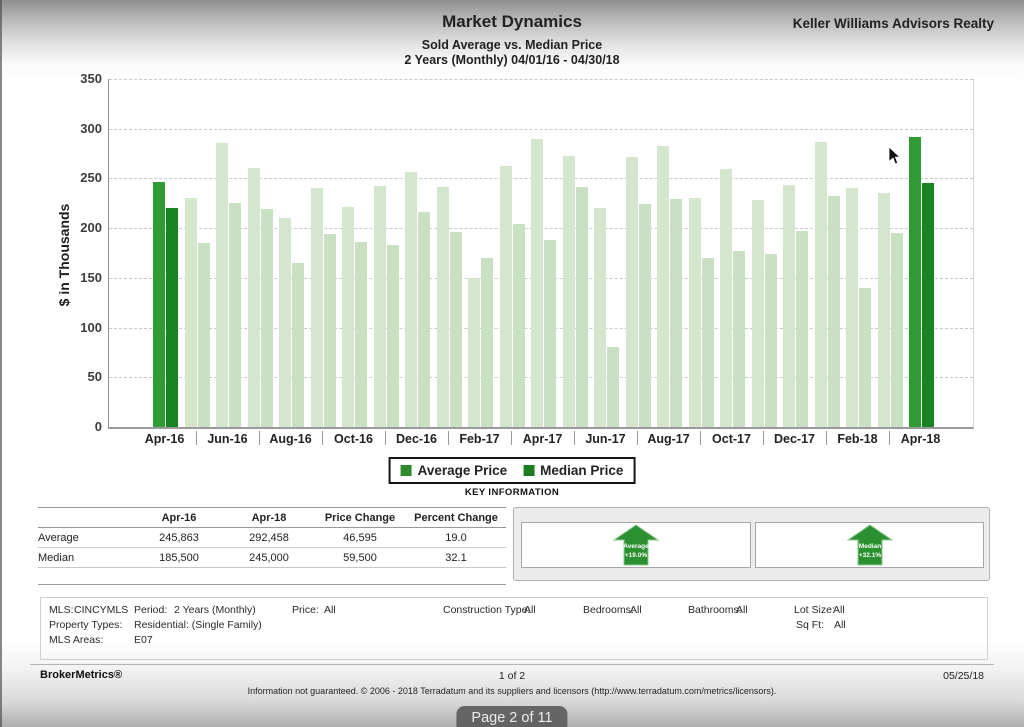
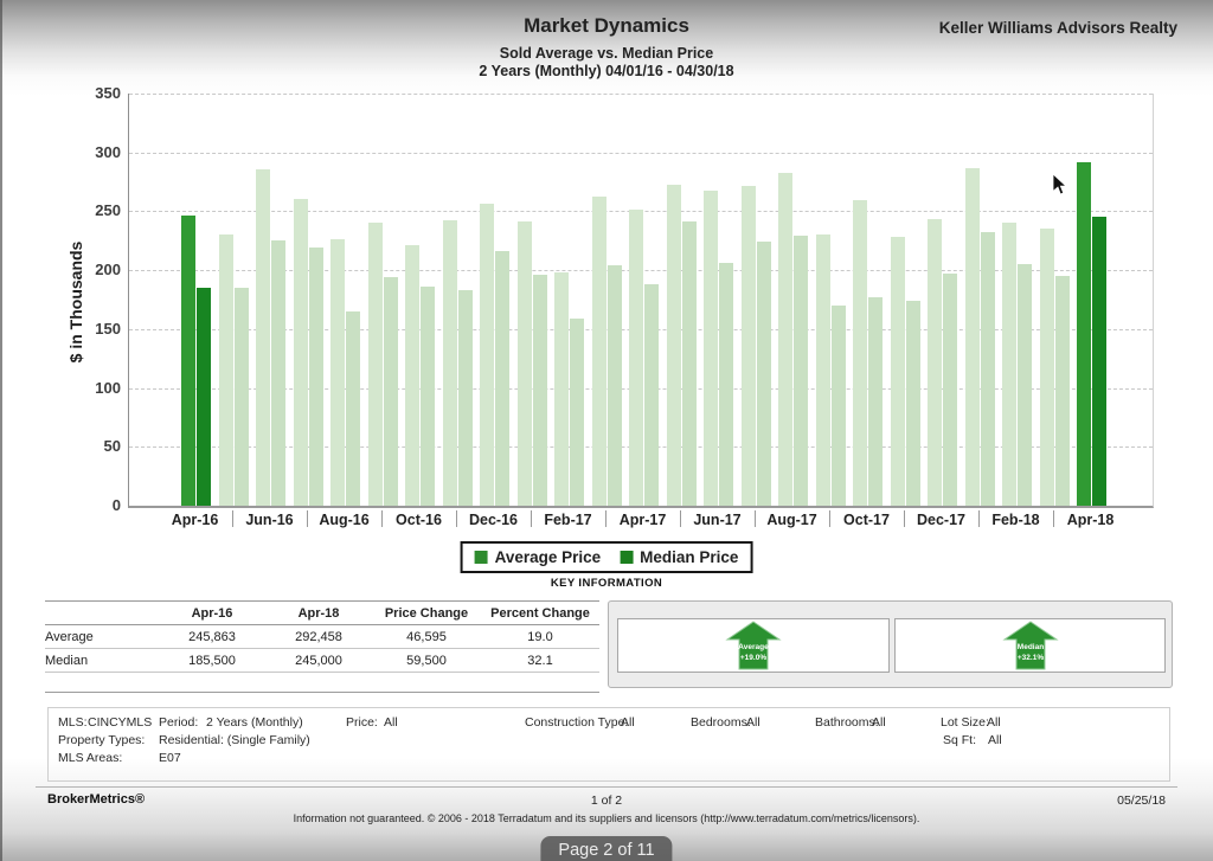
Median Price/Apr-16: 220 -> 180
Average Price/Aug-16: 210 -> 230
Average Price/Feb-17: 150 -> 200
Median Price/Feb-17: 170 -> 160
Average Price/Apr-17: 290 -> 250
Average Price/Jun-17: 220 -> 270
Median Price/Jun-17: 80 -> 210
Median Price/Feb-18: 140 -> 200
